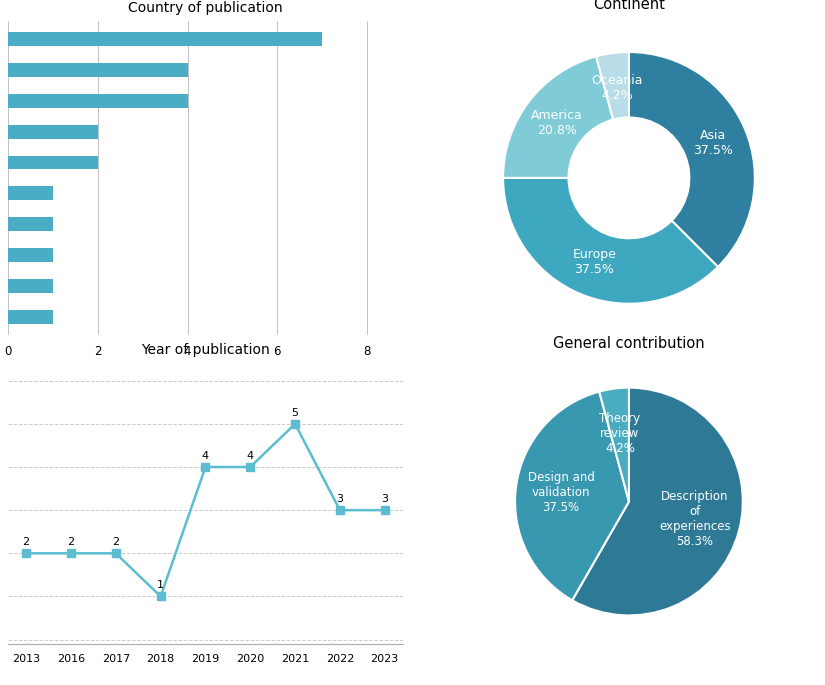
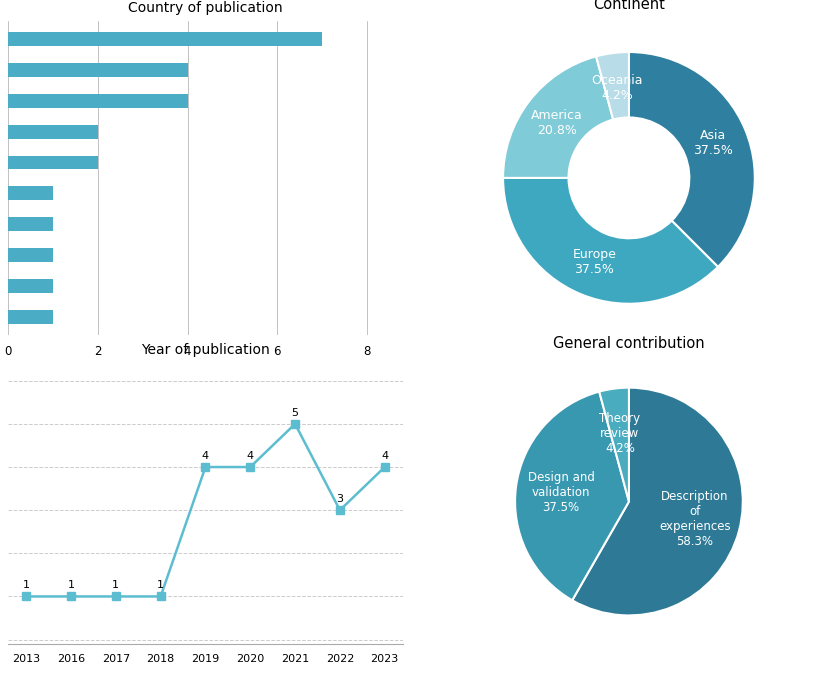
Year of publication/2013: 2 -> 1
Year of publication/2016: 2 -> 1
Year of publication/2017: 2 -> 1
Year of publication/2023: 3 -> 4
